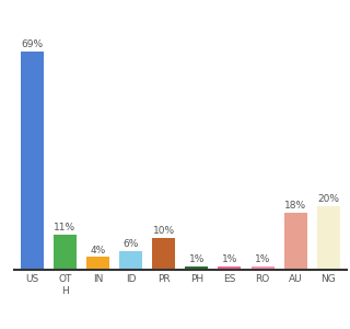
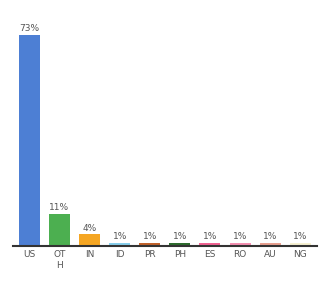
US: 69% -> 73%
ID: 6% -> 1%
PR: 10% -> 1%
AU: 18% -> 1%
NG: 20% -> 1%
